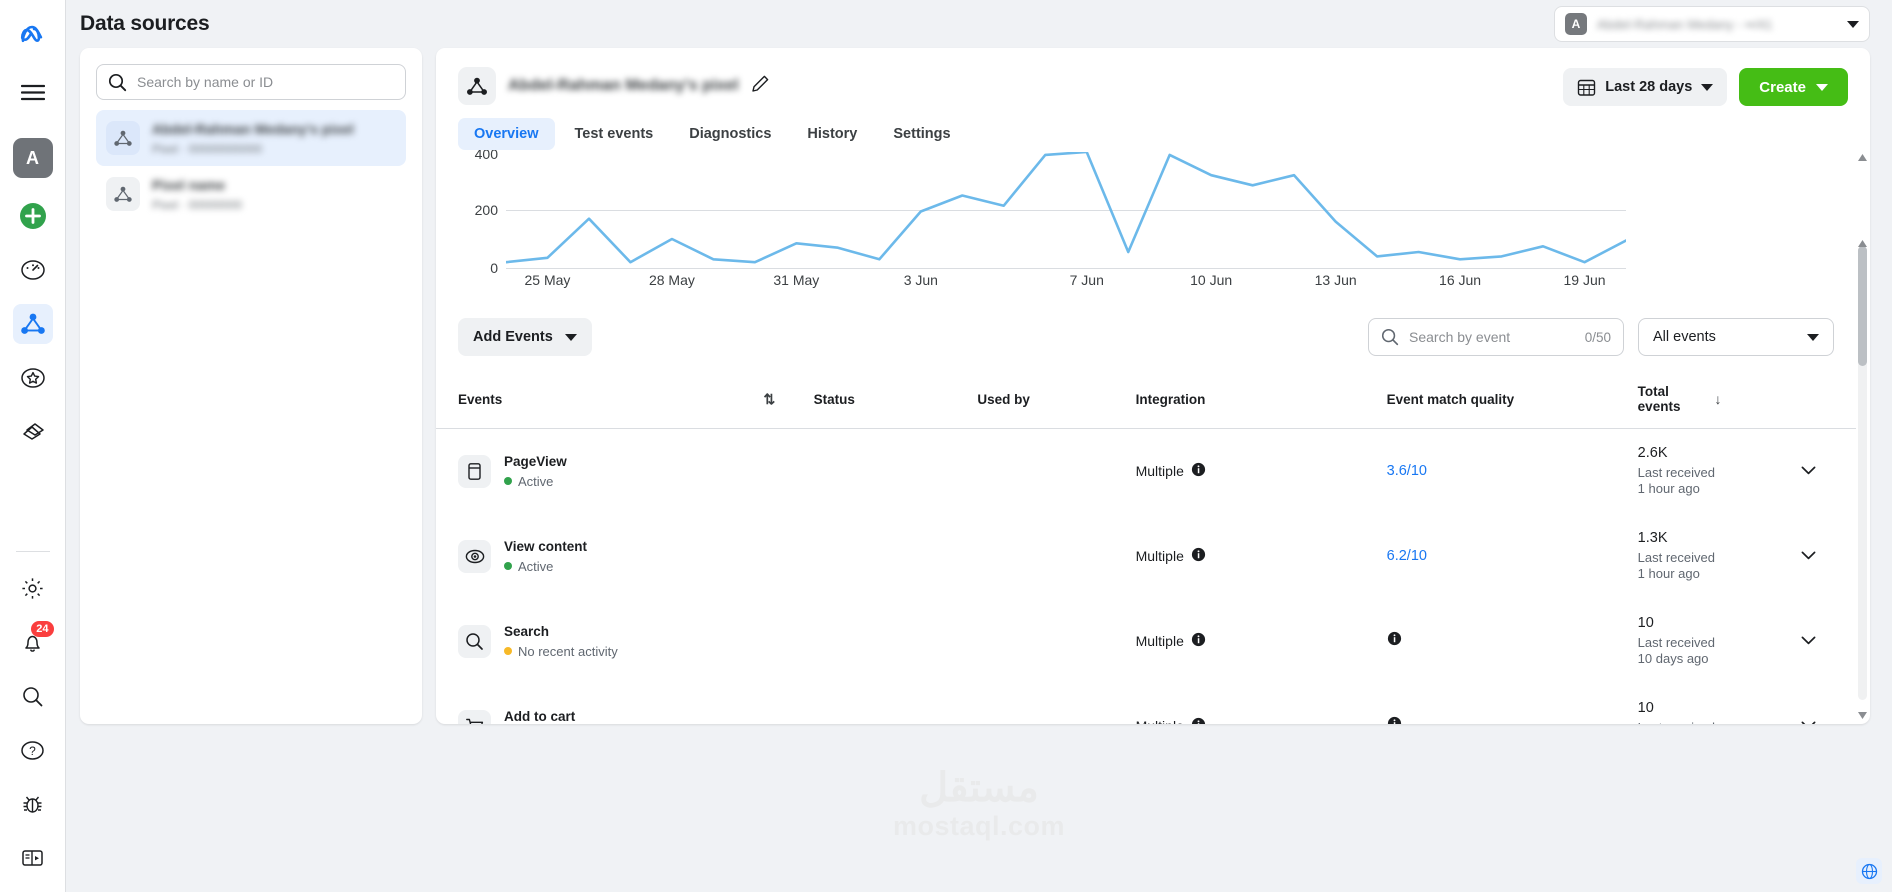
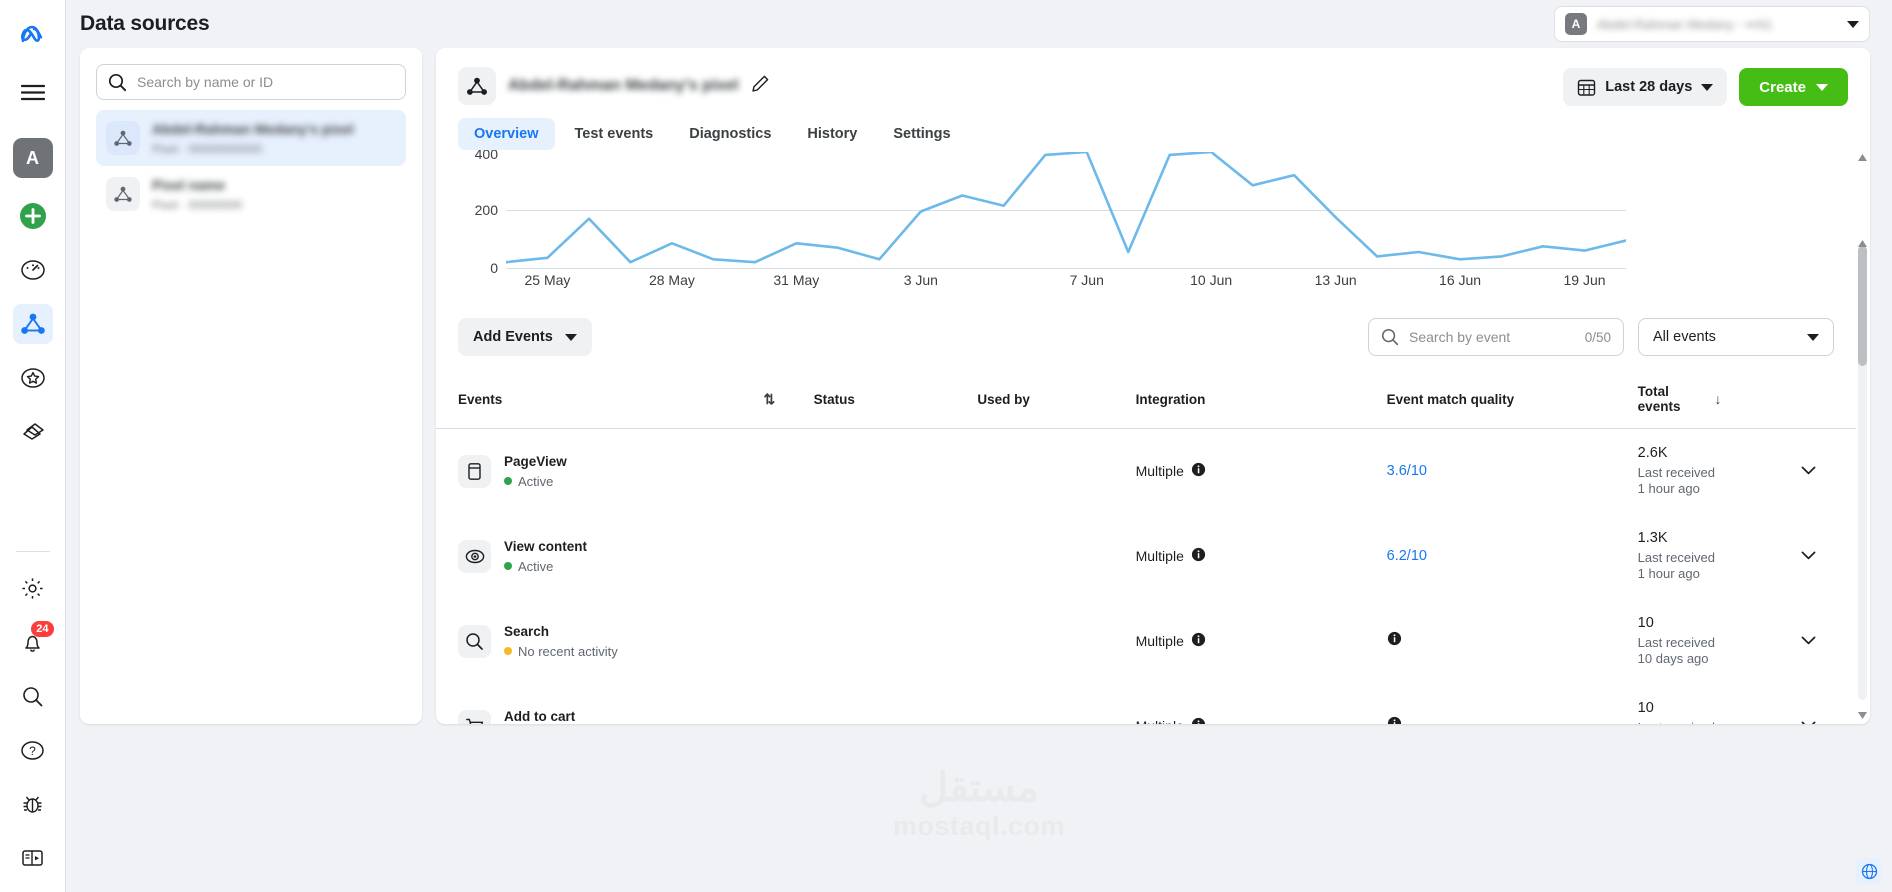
28 May: 100 -> 80
10 Jun: 320 -> 400
13 Jun: 160 -> 180
19 Jun: 20 -> 60
